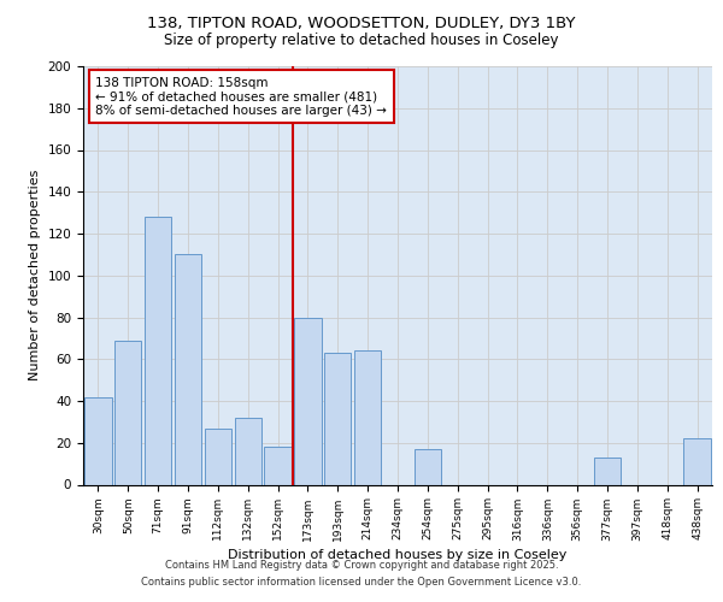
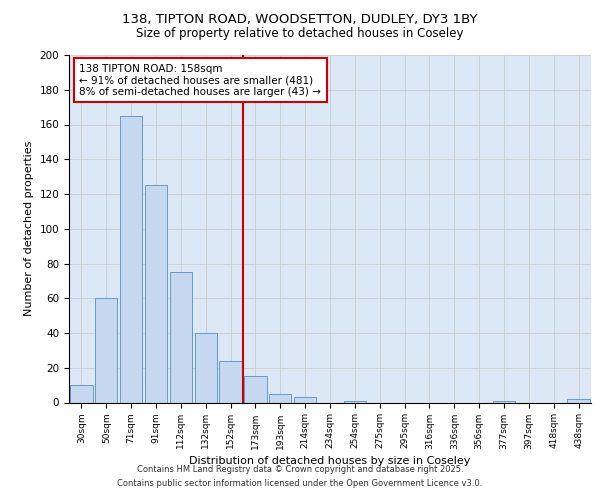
30sqm: 42 -> 10
50sqm: 69 -> 60
71sqm: 128 -> 165
91sqm: 110 -> 125
112sqm: 27 -> 75
132sqm: 32 -> 40
152sqm: 18 -> 24
173sqm: 80 -> 15
193sqm: 63 -> 5
214sqm: 64 -> 3
254sqm: 17 -> 1
377sqm: 13 -> 1
438sqm: 22 -> 2
